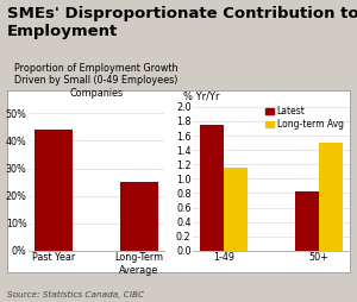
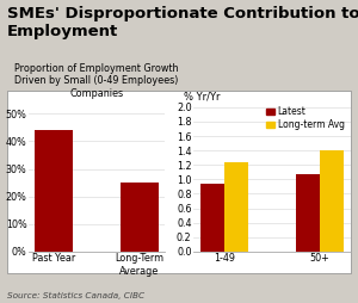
Latest/1-49: 1.75 -> 0.94
Long-term Avg/1-49: 1.15 -> 1.24
Latest/50+: 0.83 -> 1.08
Long-term Avg/50+: 1.50 -> 1.40
